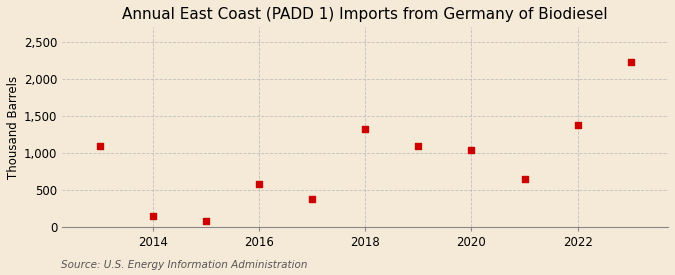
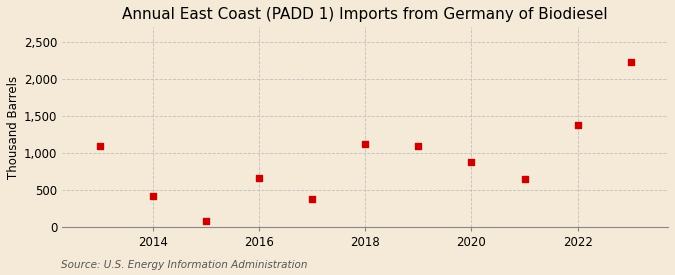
2014: 150 -> 420
2016: 580 -> 660
2018: 1,330 -> 1,120
2020: 1,040 -> 880
